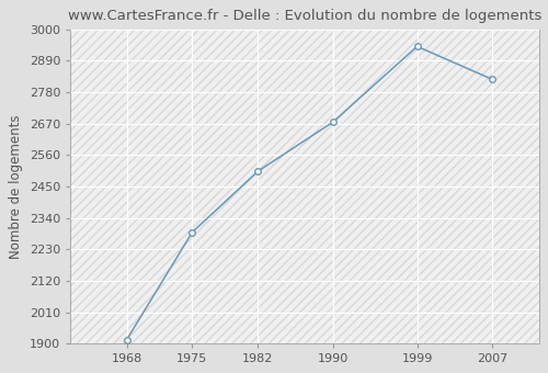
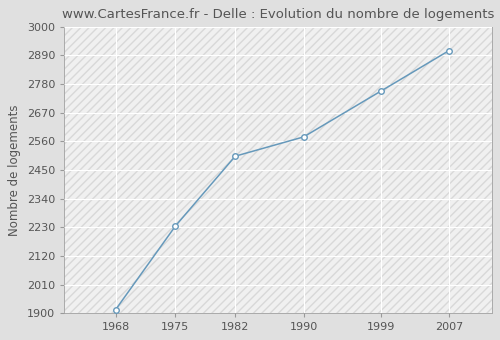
1975: 2290 -> 2235
1990: 2675 -> 2577
1999: 2940 -> 2752
2007: 2825 -> 2908
